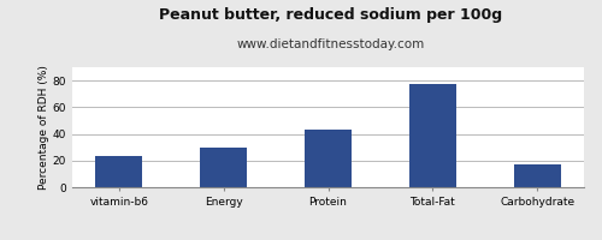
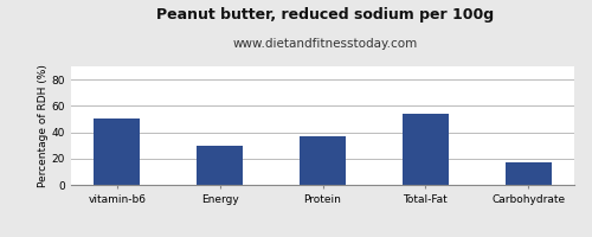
vitamin-b6: 23 -> 50
Protein: 43 -> 37
Total-Fat: 77 -> 54
